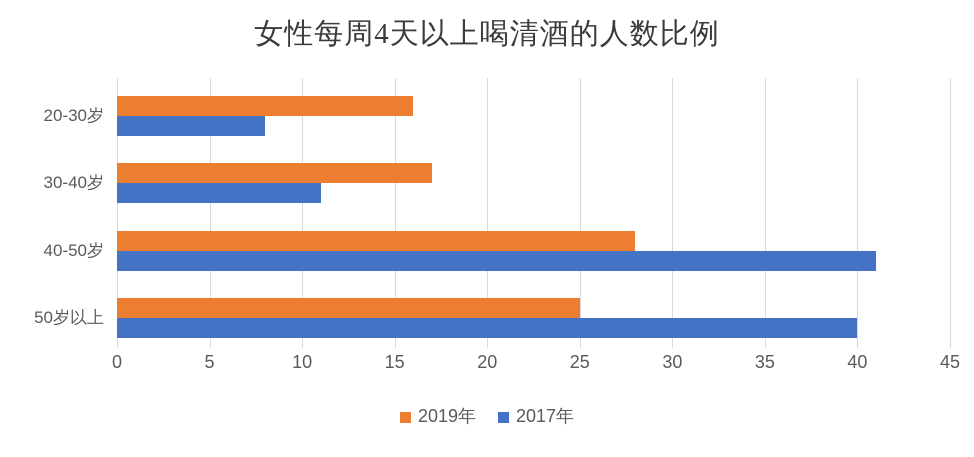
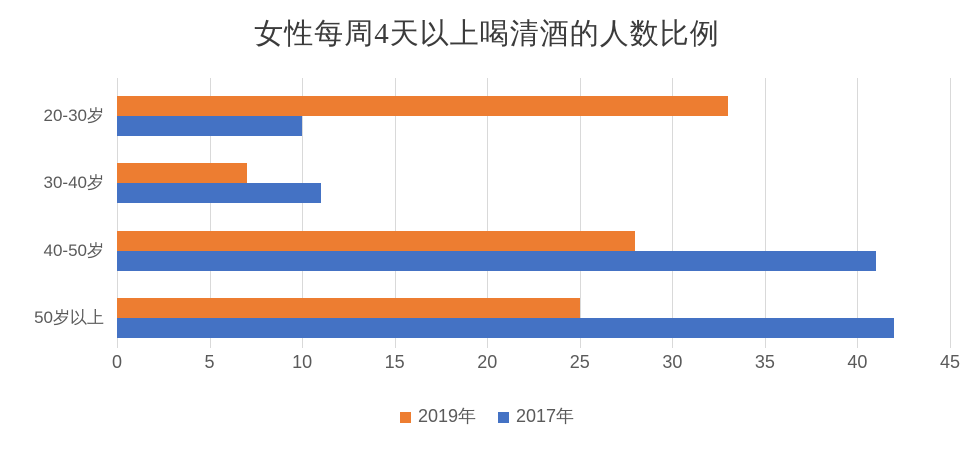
2019年/20-30岁: 16 -> 33
2017年/20-30岁: 8 -> 10
2019年/30-40岁: 17 -> 7
2017年/50岁以上: 40 -> 42
